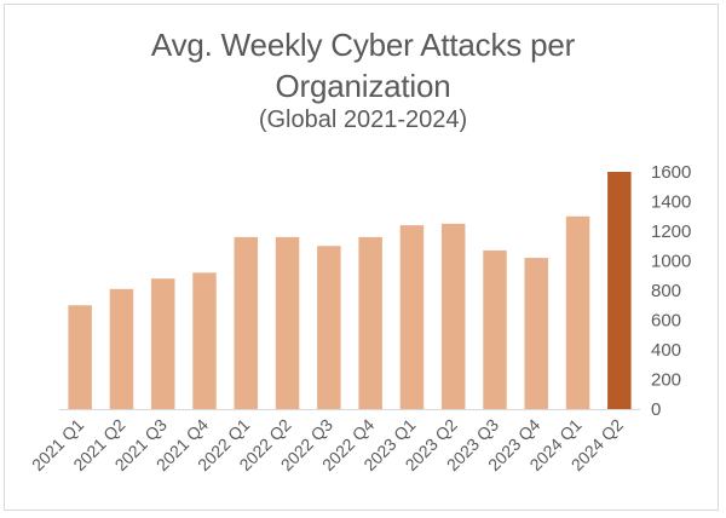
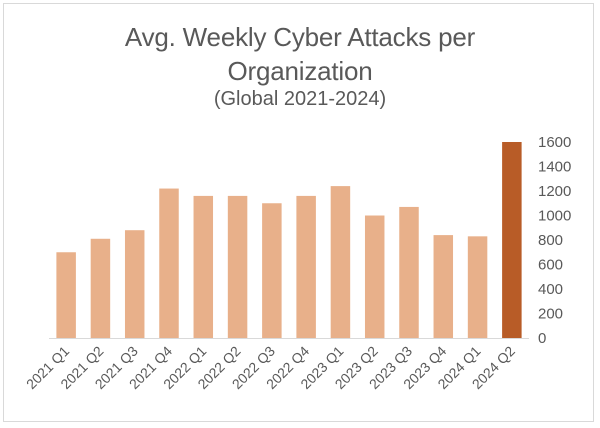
2021 Q4: 920 -> 1220
2023 Q2: 1250 -> 1000
2023 Q4: 1020 -> 840
2024 Q1: 1300 -> 830
